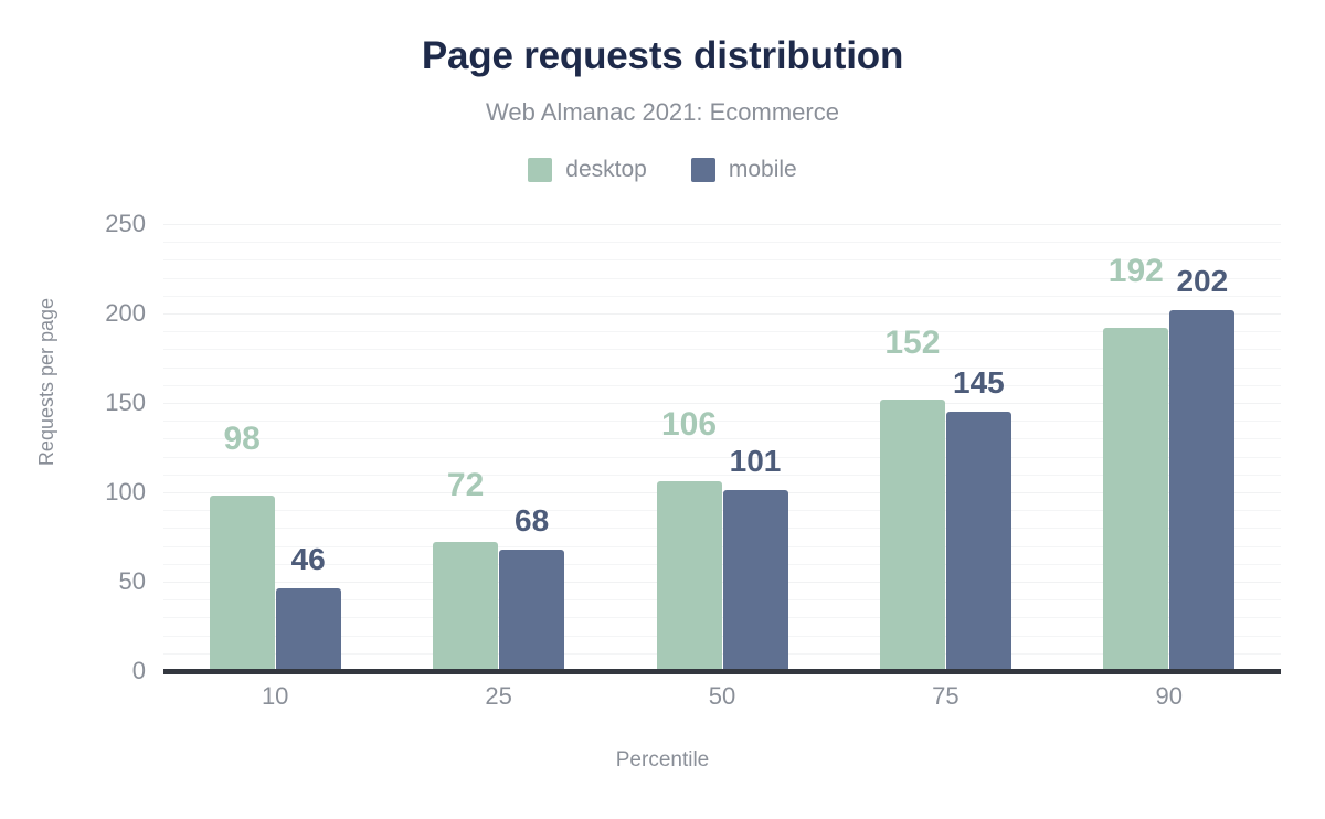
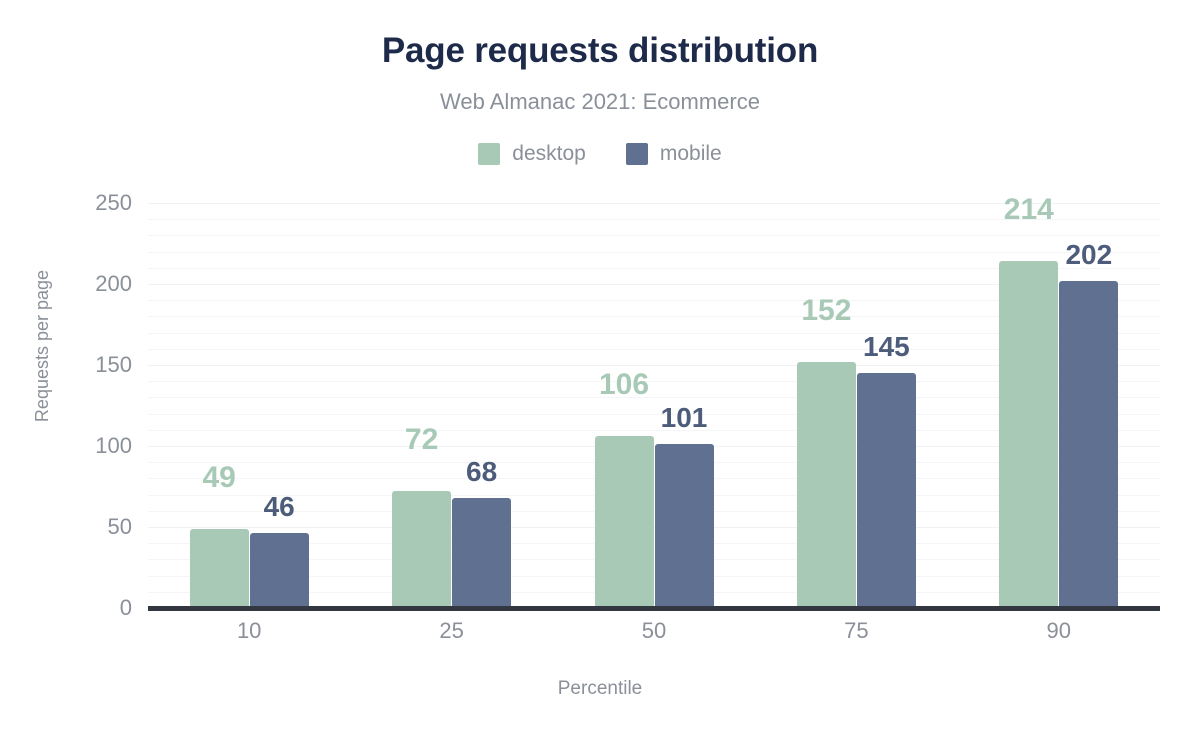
desktop/10: 98 -> 49
desktop/90: 192 -> 214
